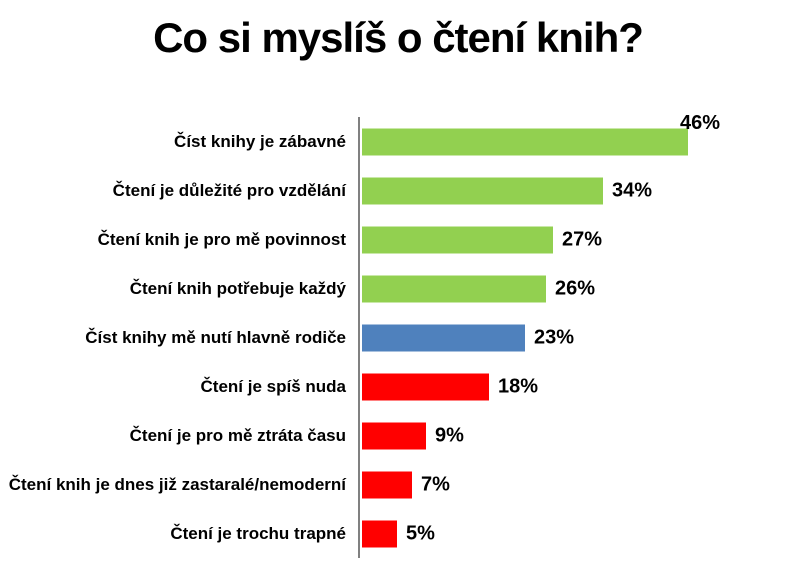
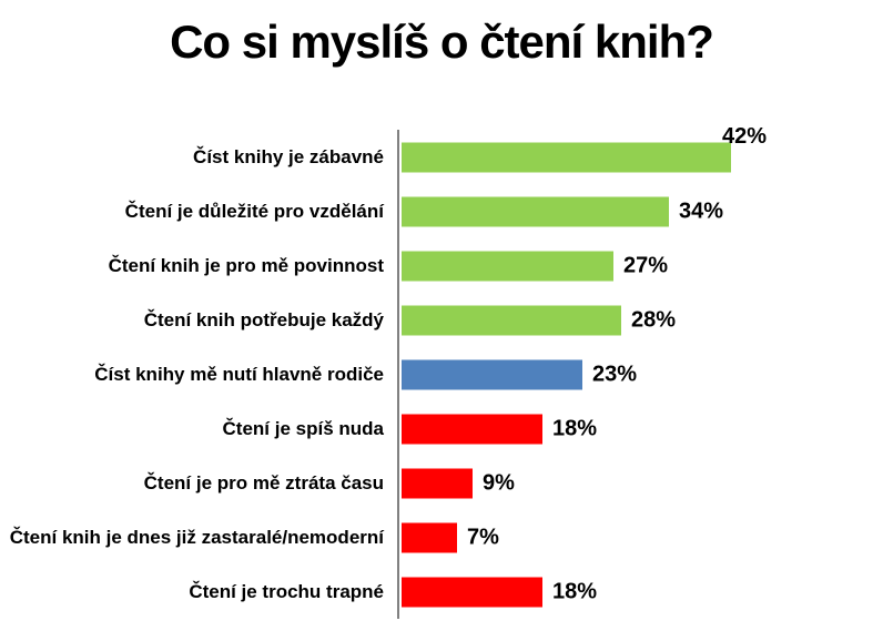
Číst knihy je zábavné: 46% -> 42%
Čtení knih potřebuje každý: 26% -> 28%
Čtení je trochu trapné: 5% -> 18%
